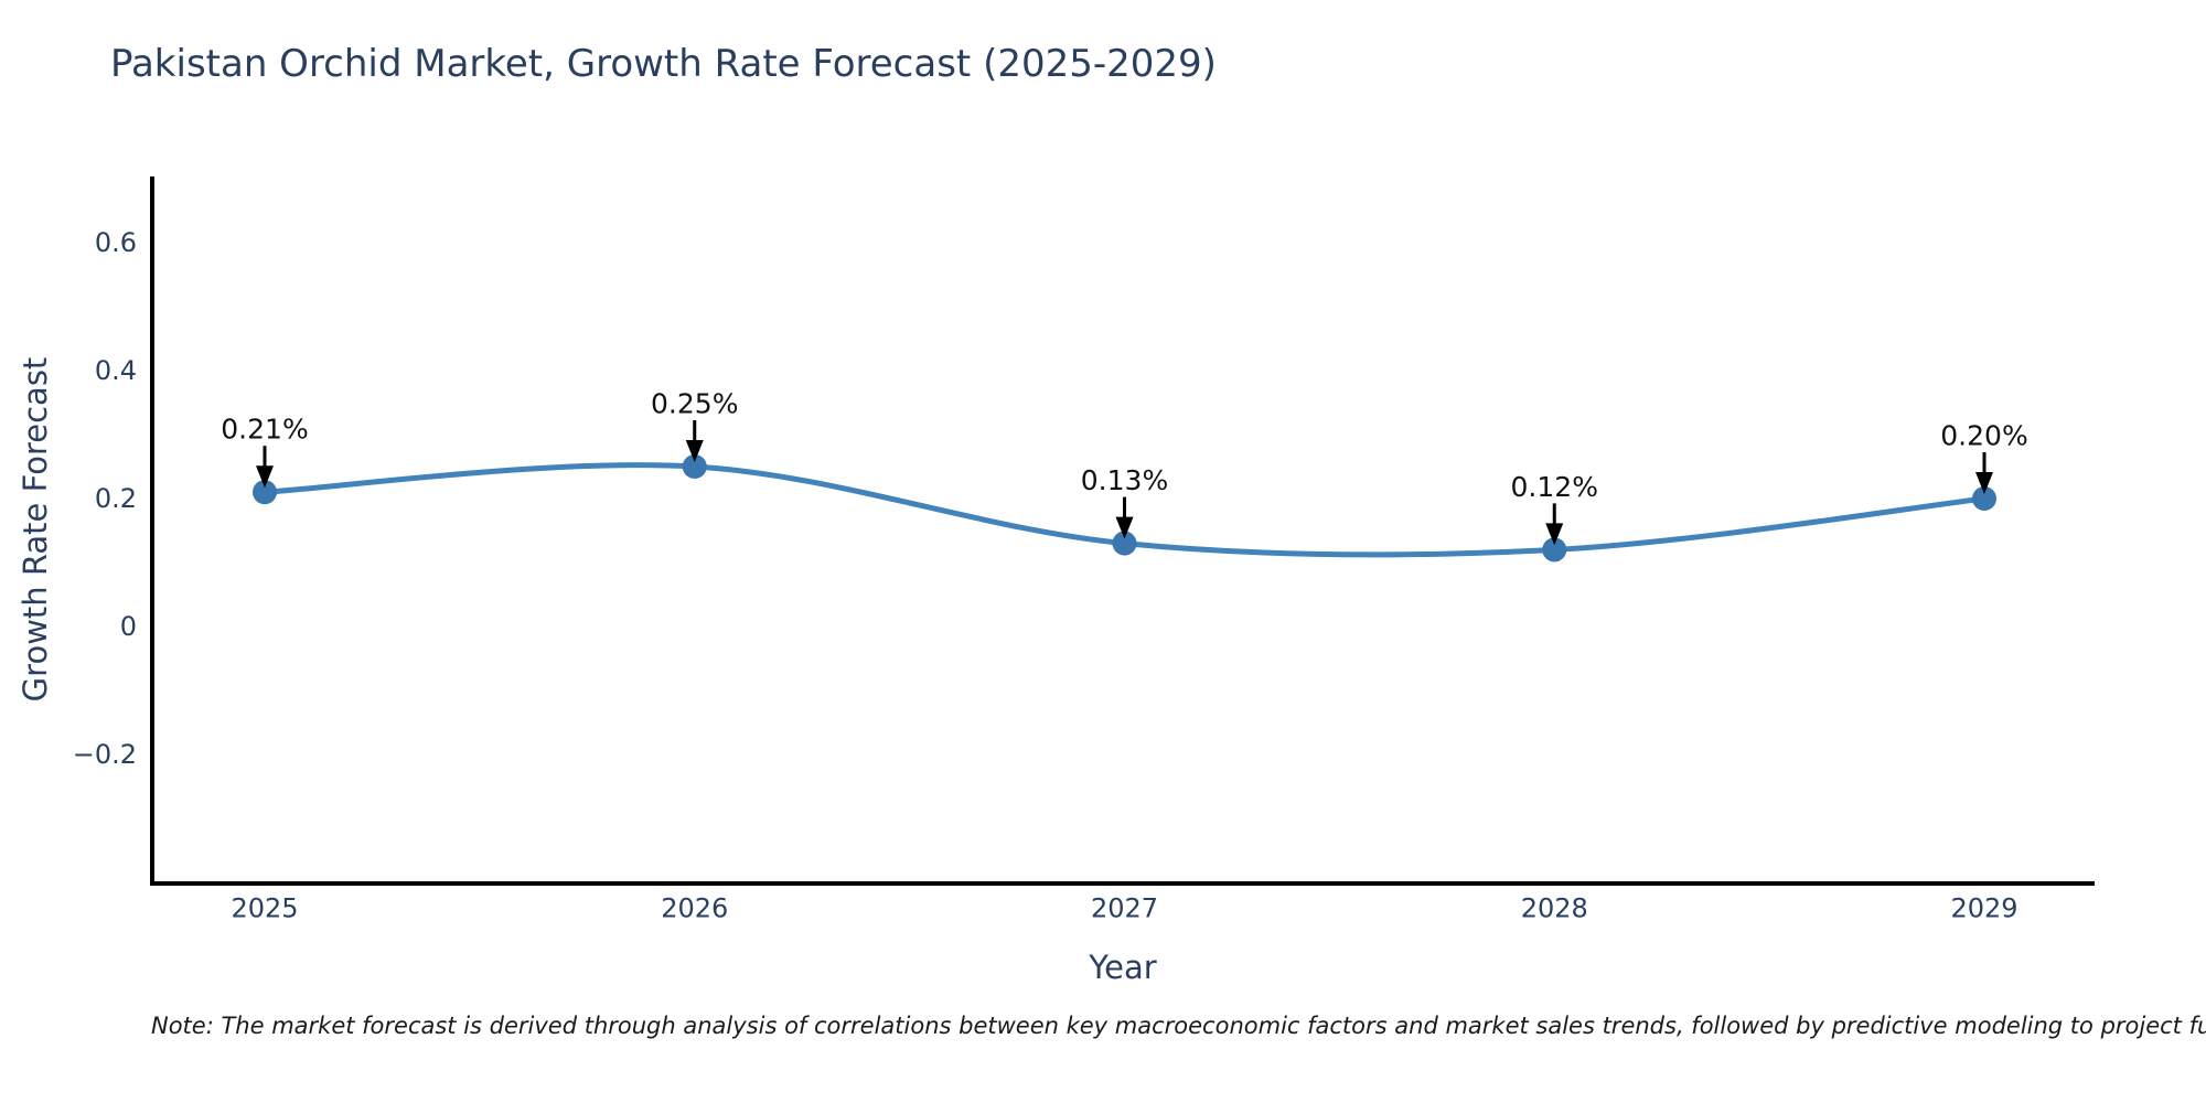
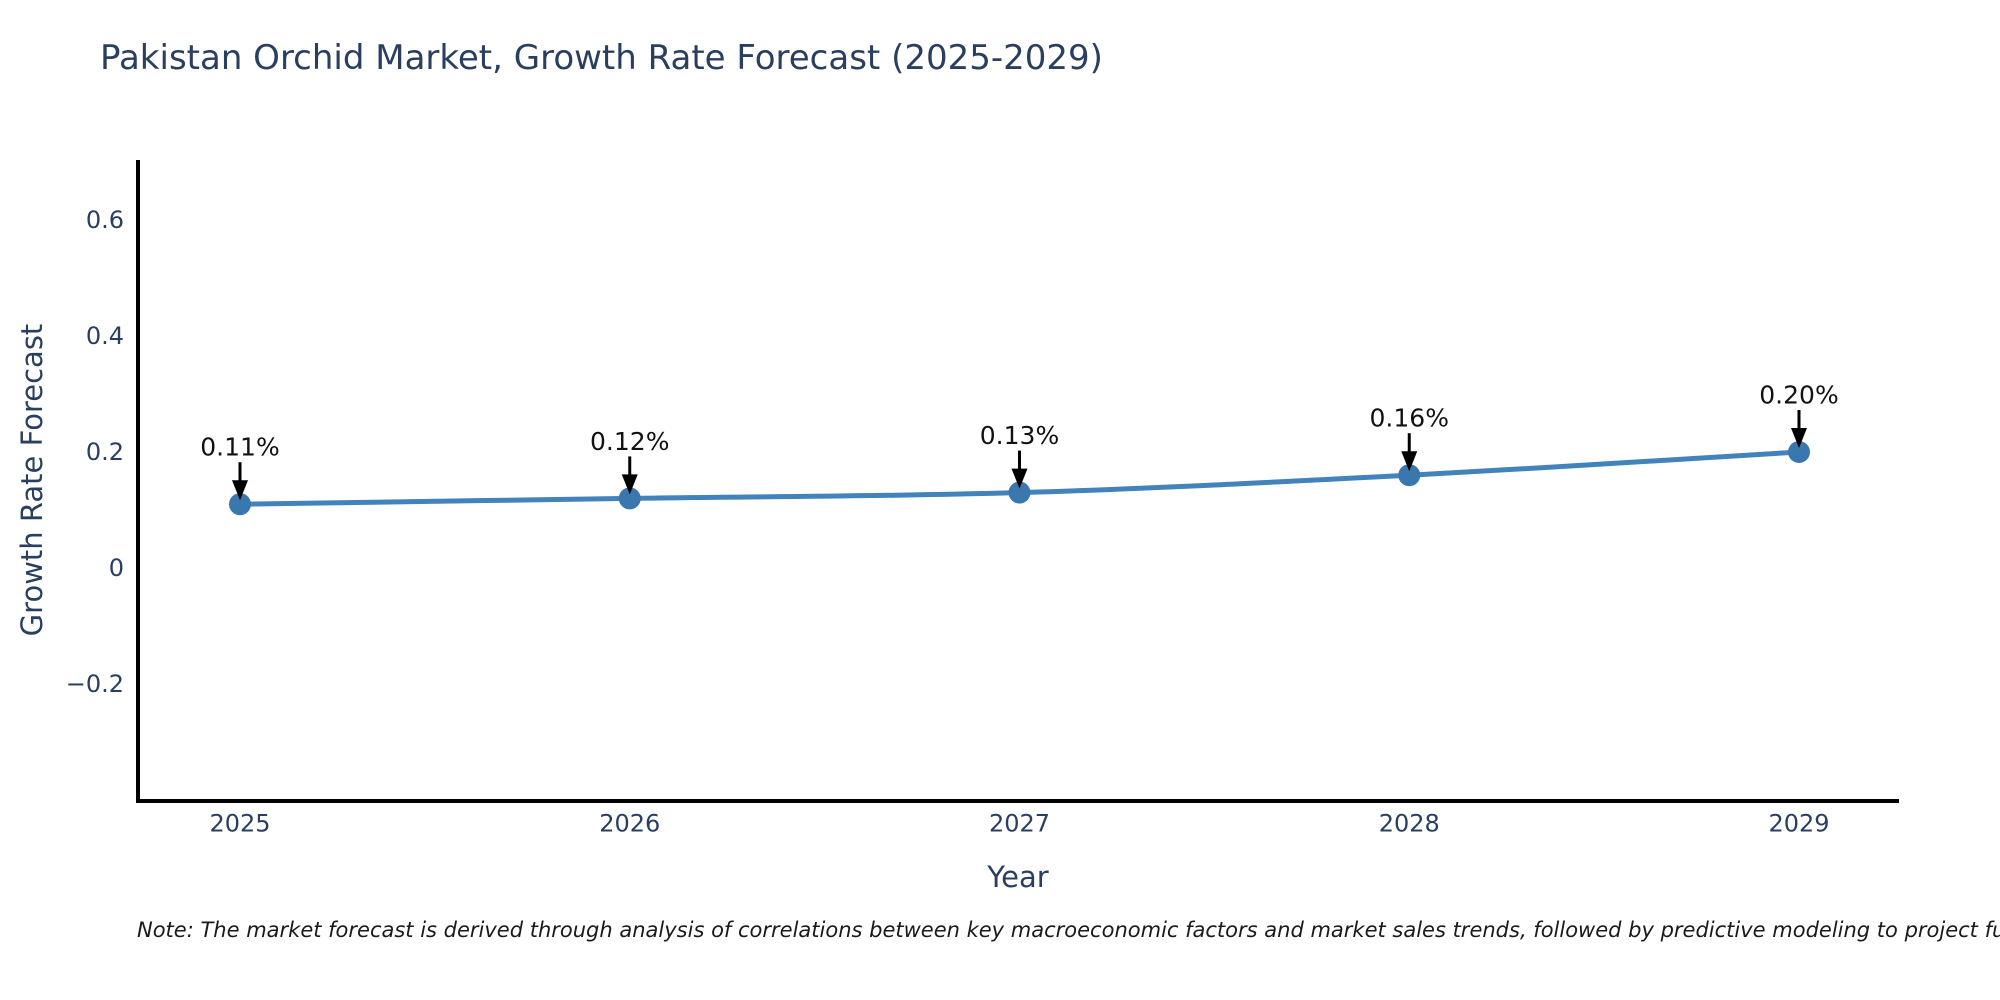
2025: 0.21% -> 0.11%
2026: 0.25% -> 0.12%
2028: 0.12% -> 0.16%
